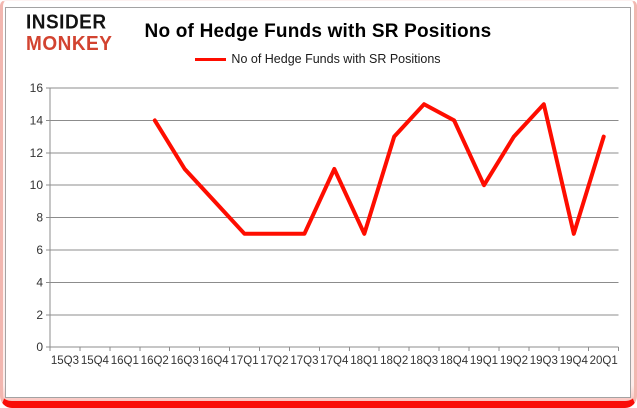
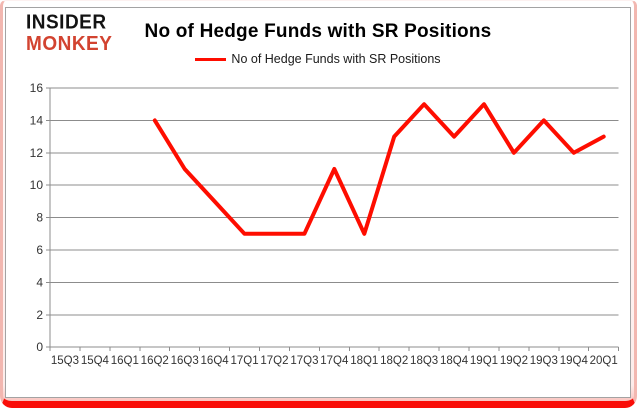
18Q4: 14 -> 13
19Q1: 10 -> 15
19Q2: 13 -> 12
19Q3: 15 -> 14
19Q4: 7 -> 12
